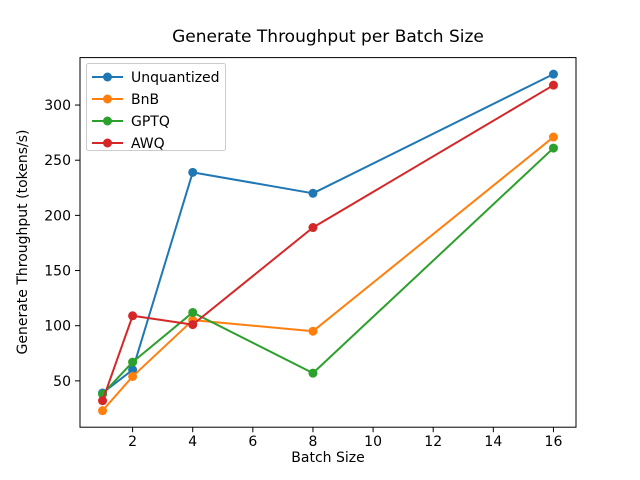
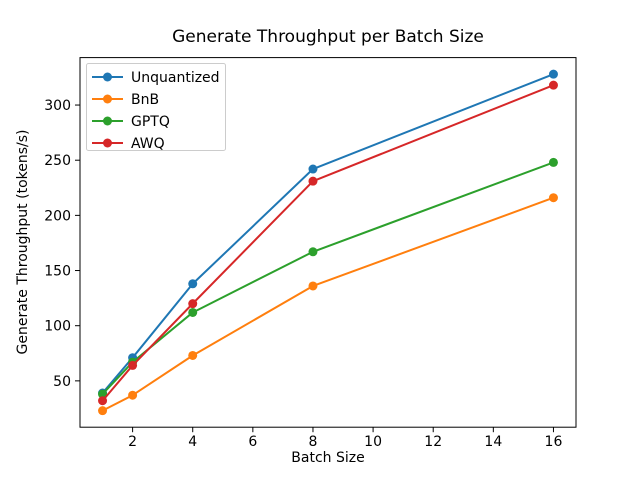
Unquantized/2: 60 -> 71
BnB/2: 54 -> 37
AWQ/2: 109 -> 64
Unquantized/4: 239 -> 138
BnB/4: 105 -> 73
AWQ/4: 101 -> 120
Unquantized/8: 220 -> 242
BnB/8: 95 -> 136
GPTQ/8: 57 -> 167
AWQ/8: 189 -> 231
BnB/16: 271 -> 216
GPTQ/16: 261 -> 248
